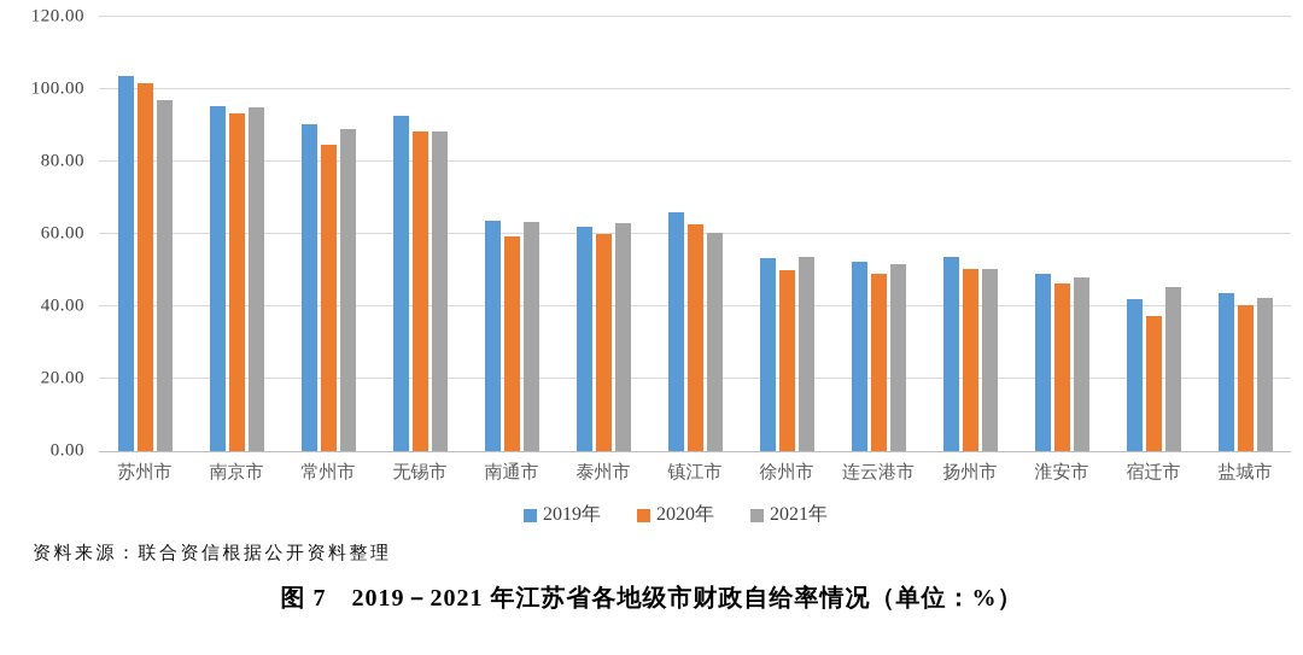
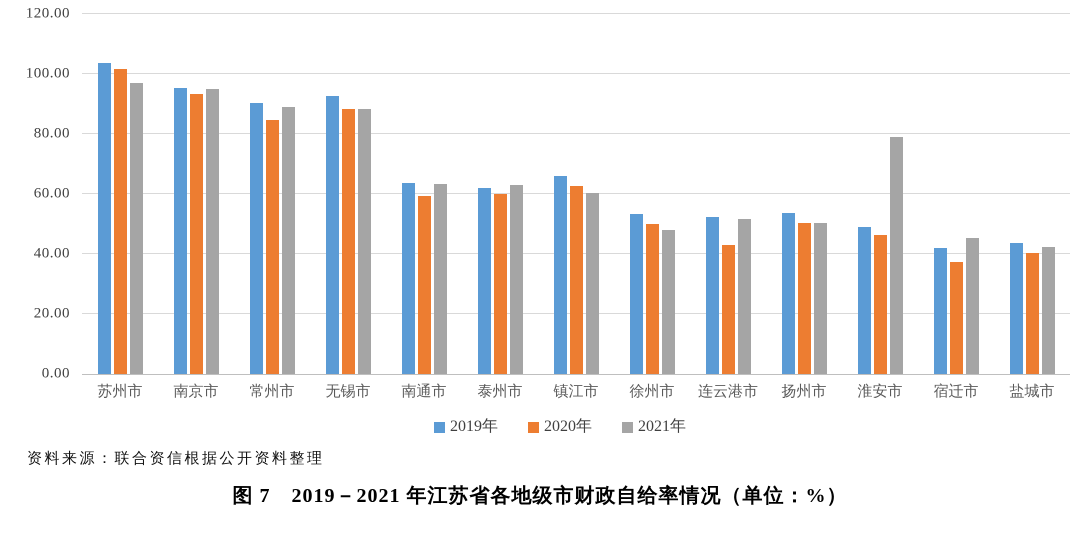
2021年/徐州市: 54 -> 48
2020年/连云港市: 49 -> 43
2021年/淮安市: 48 -> 79
